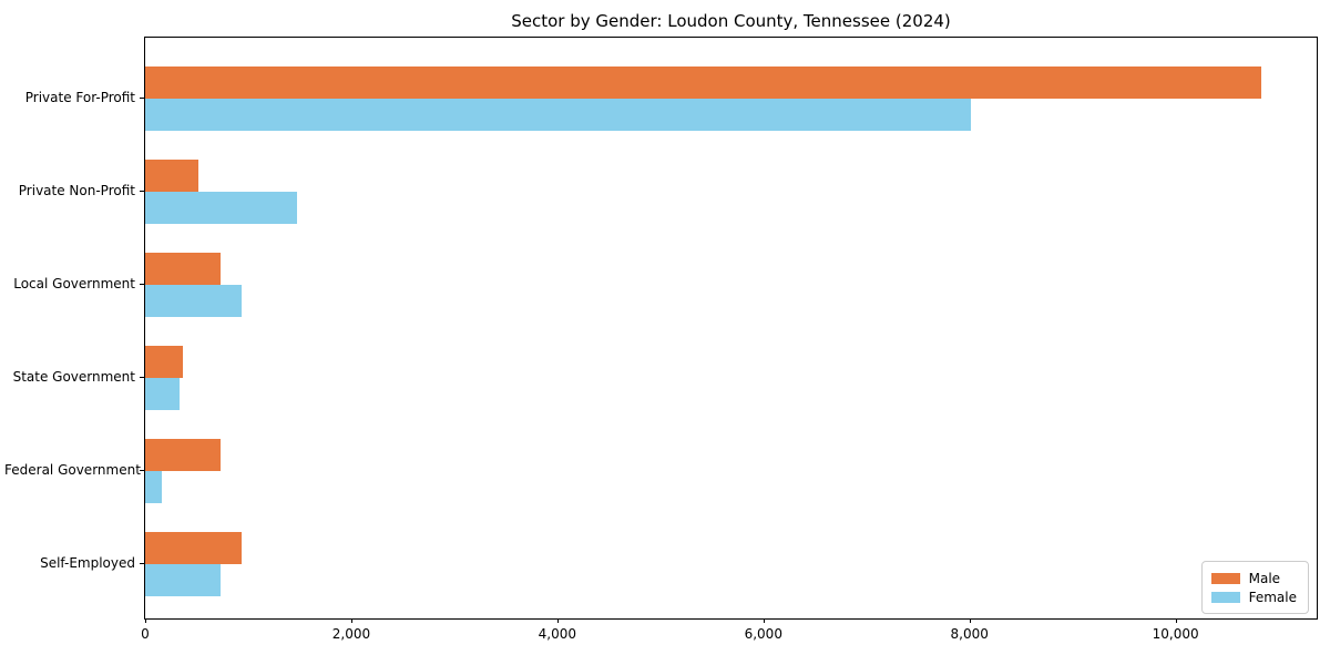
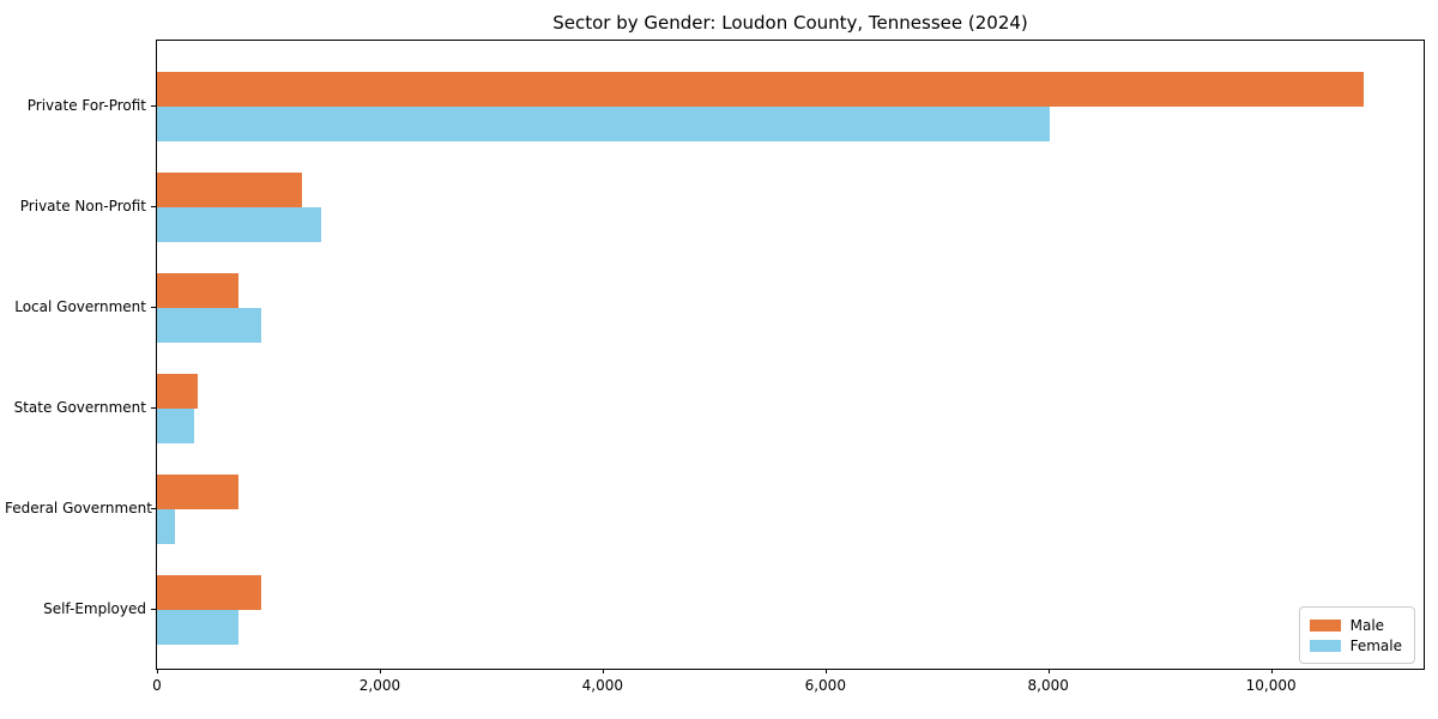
Male/Private Non-Profit: 500 -> 1300
